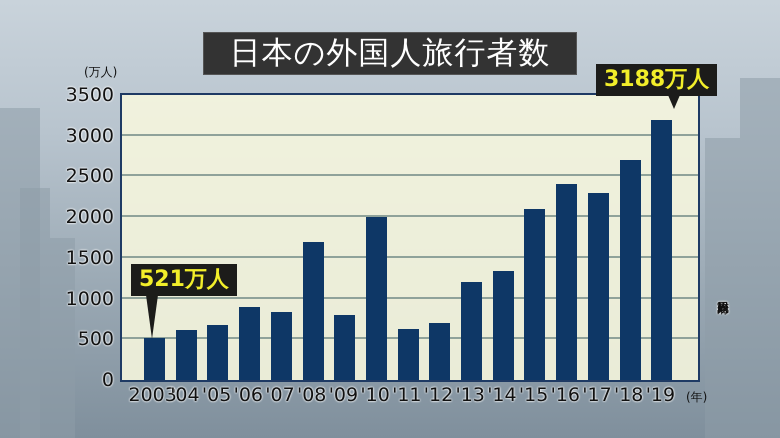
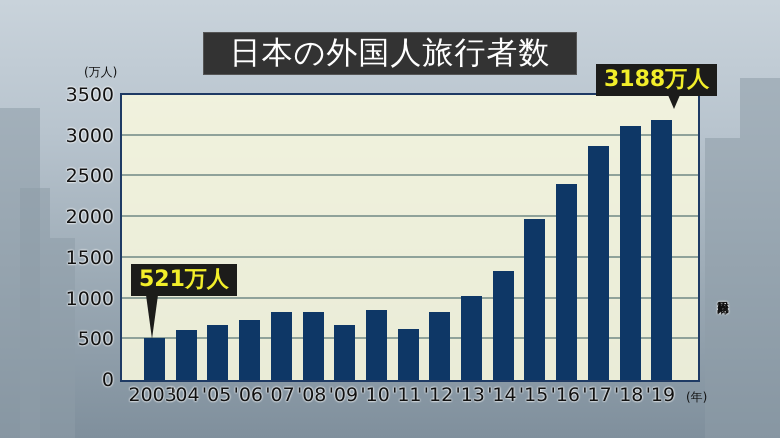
'06: 900 -> 700
'08: 1700 -> 800
'09: 800 -> 700
'10: 2000 -> 900
'12: 700 -> 800
'13: 1200 -> 1000
'15: 2100 -> 2000
'17: 2300 -> 2900
'18: 2700 -> 3100
